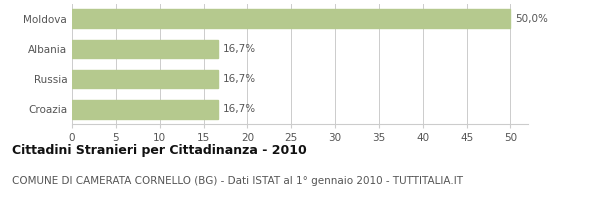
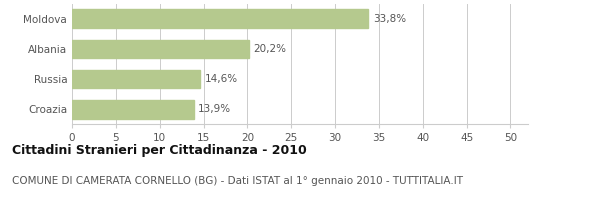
Moldova: 50,0% -> 33,8%
Albania: 16,7% -> 20,2%
Russia: 16,7% -> 14,6%
Croazia: 16,7% -> 13,9%
